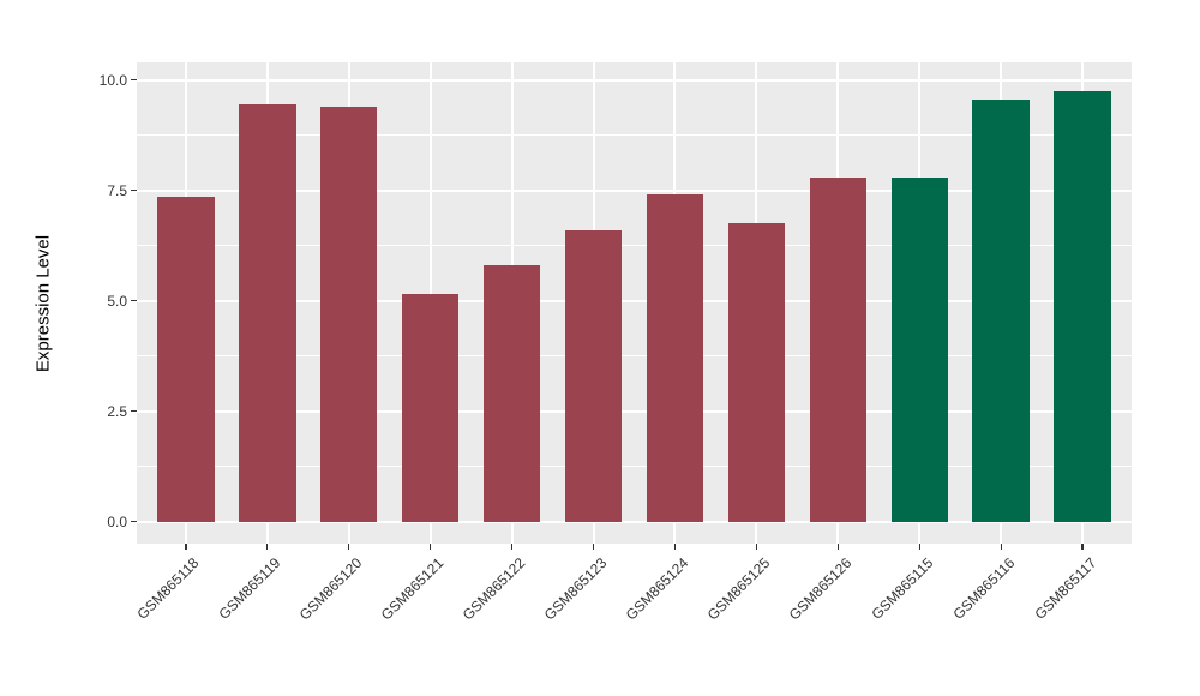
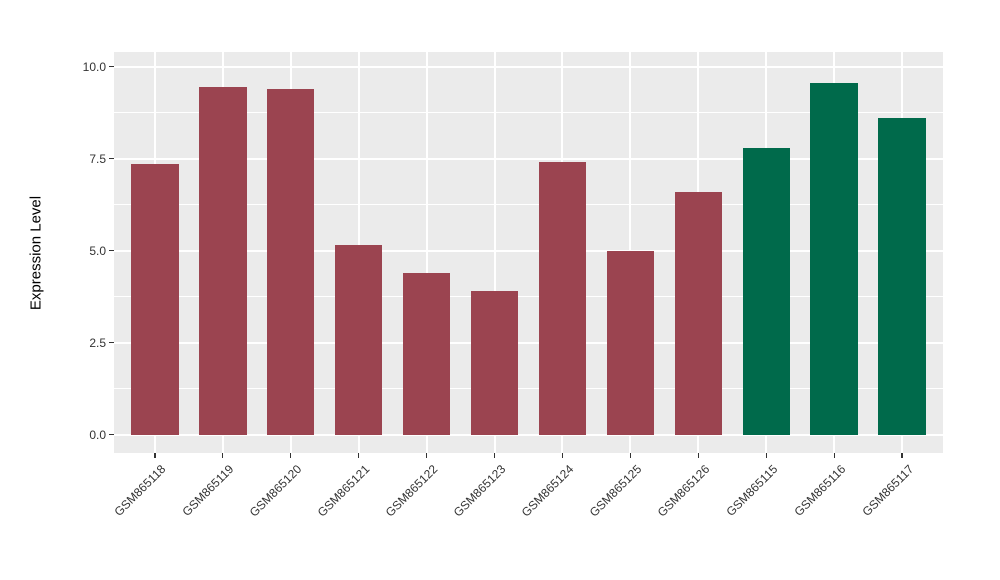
GSM865122: 5.8 -> 4.4
GSM865123: 6.6 -> 3.9
GSM865125: 6.8 -> 5.0
GSM865126: 7.8 -> 6.6
GSM865117: 9.8 -> 8.6
